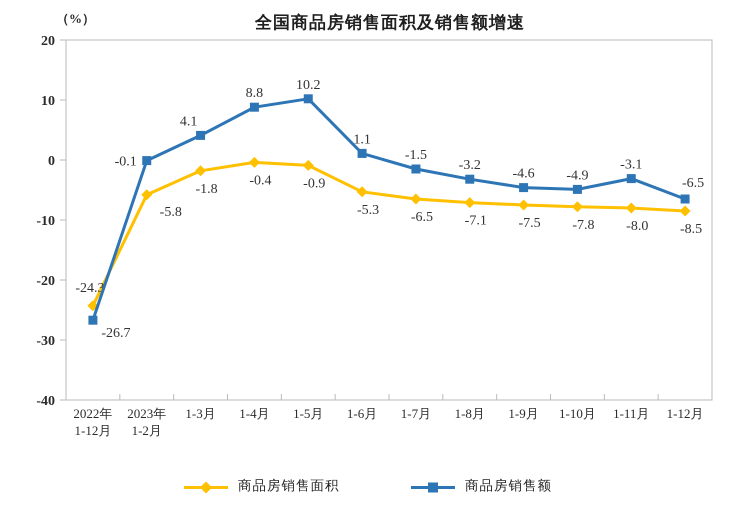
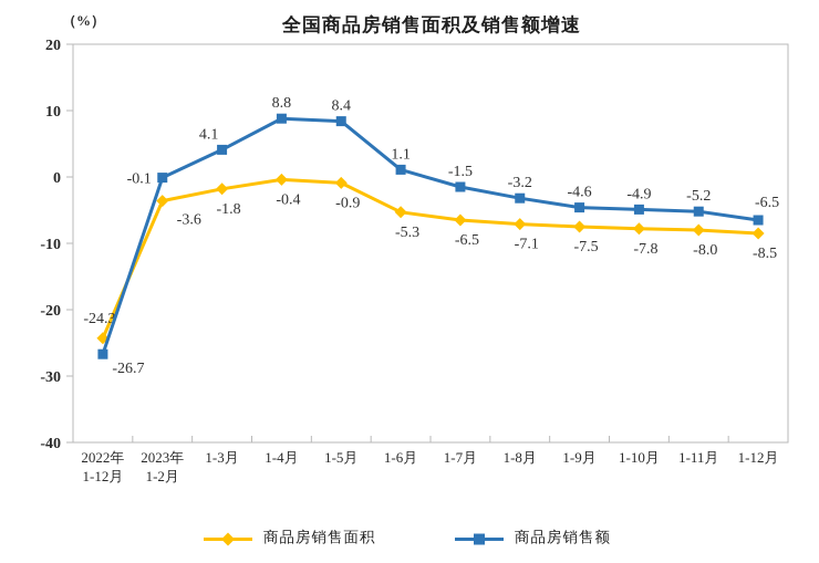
商品房销售面积/2023年 1-2月: -5.8 -> -3.6
商品房销售额/1-5月: 10.2 -> 8.4
商品房销售额/1-11月: -3.1 -> -5.2
